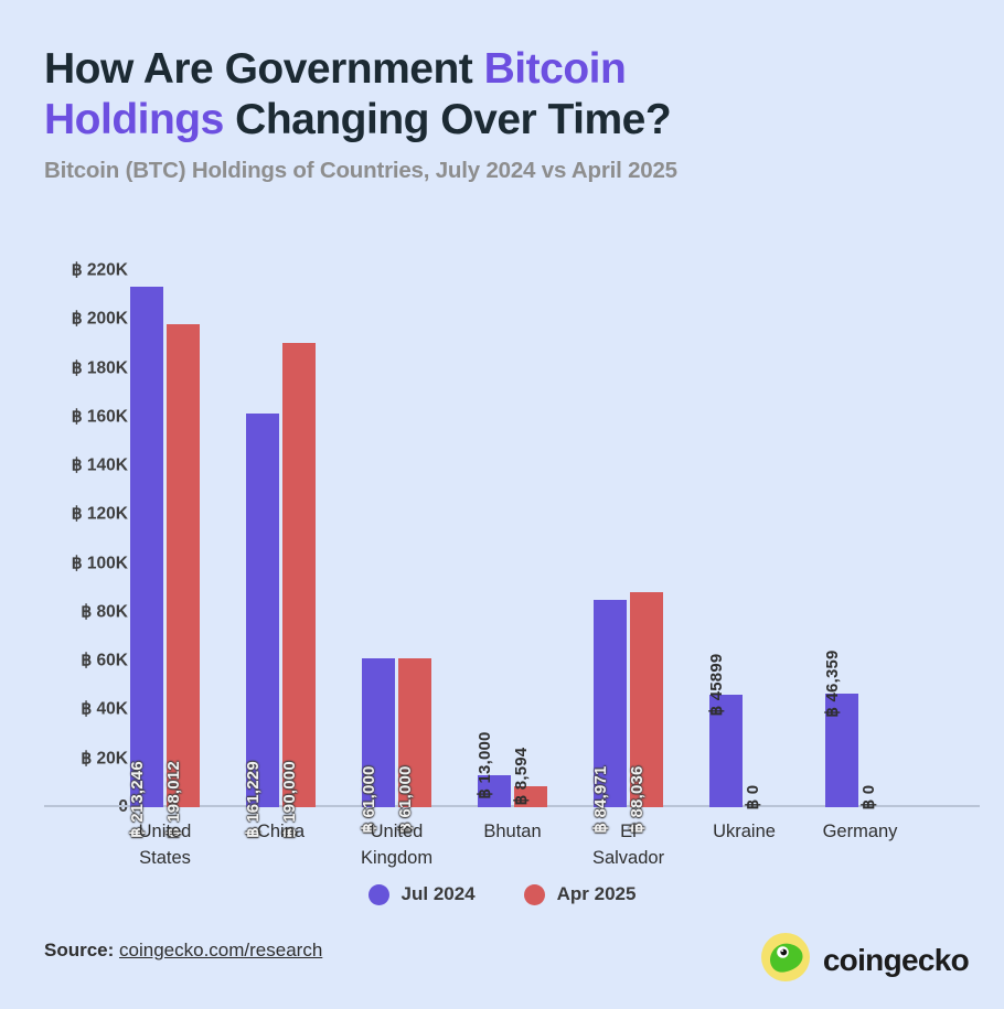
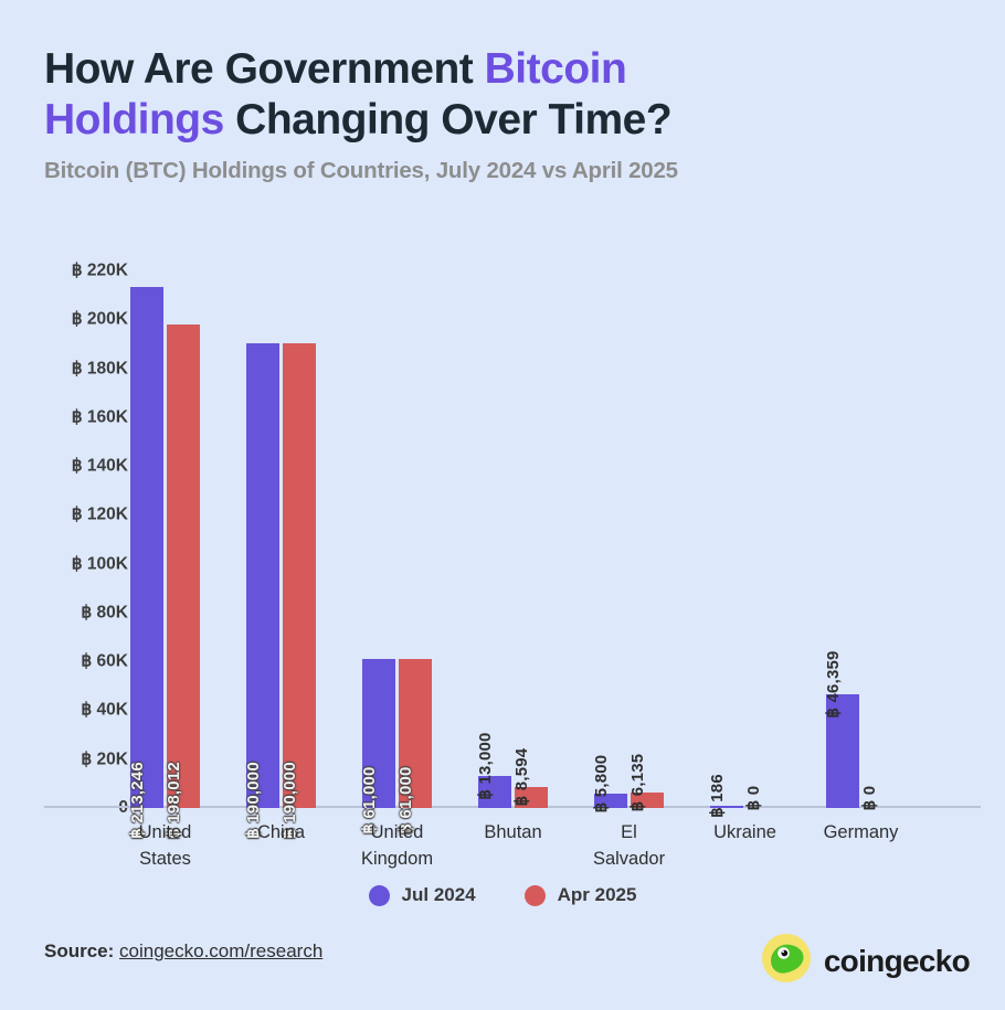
Jul 2024/China: 161,229 -> 190,000
Jul 2024/El Salvador: 84,971 -> 5,800
Apr 2025/El Salvador: 88,036 -> 6,135
Jul 2024/Ukraine: 45899 -> 186
